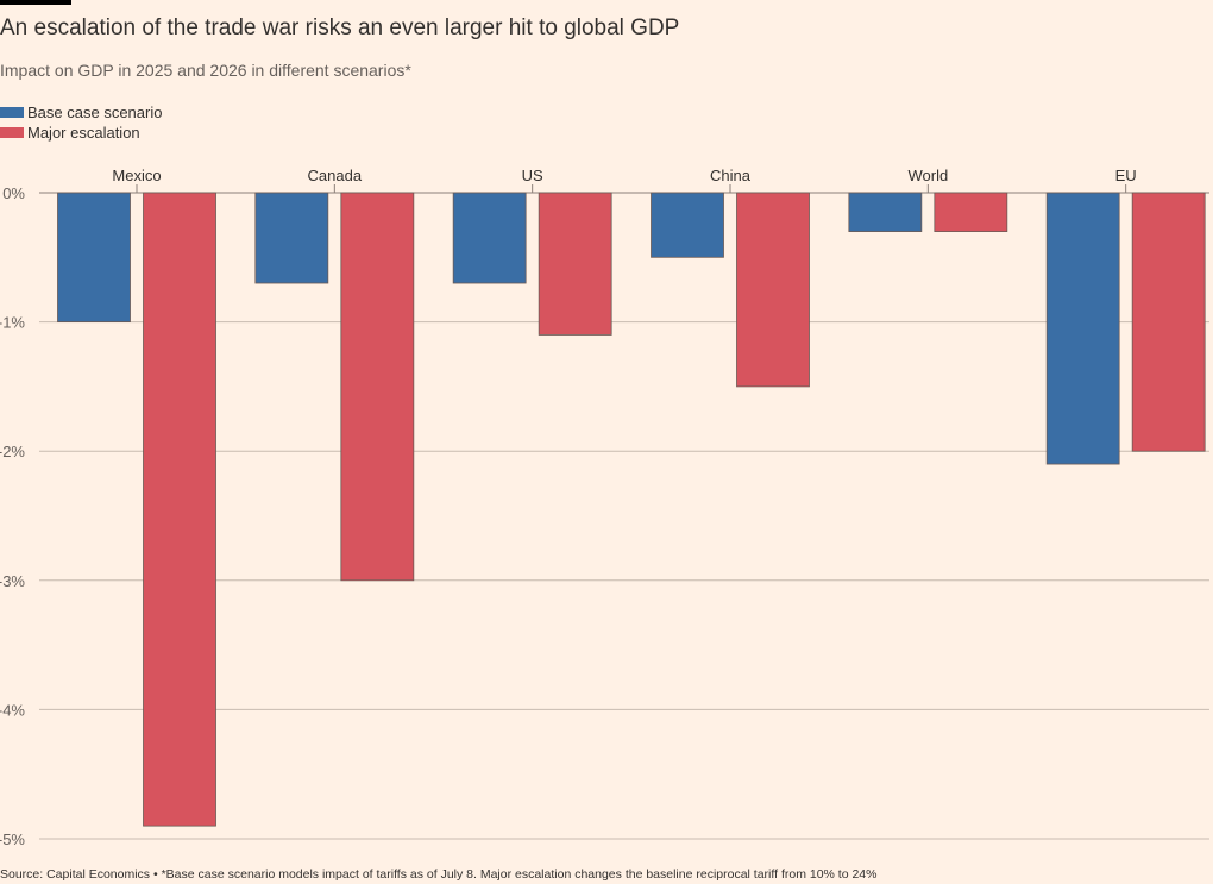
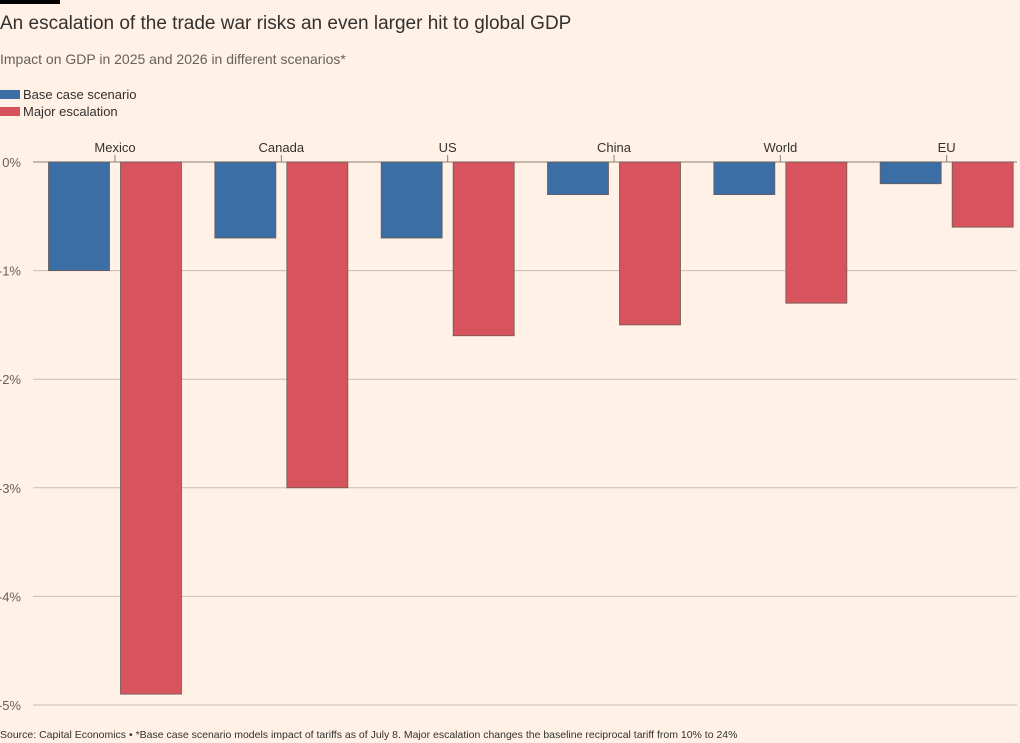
Major escalation/US: -1.1% -> -1.6%
Base case scenario/China: -0.5% -> -0.3%
Major escalation/World: -0.3% -> -1.3%
Base case scenario/EU: -2.1% -> -0.2%
Major escalation/EU: -2.0% -> -0.6%
